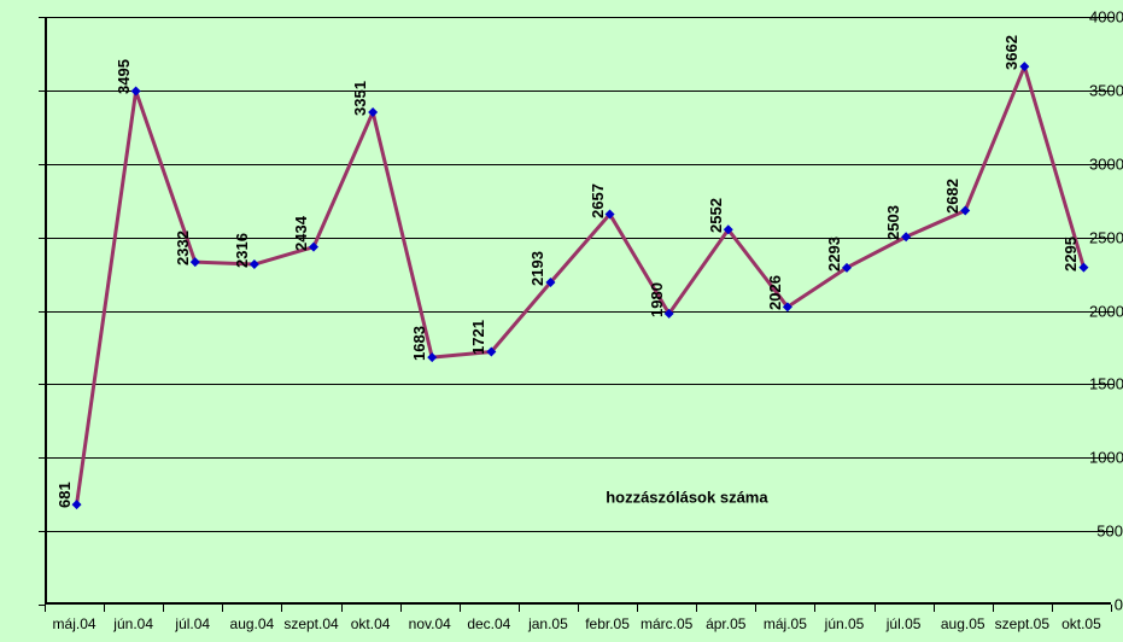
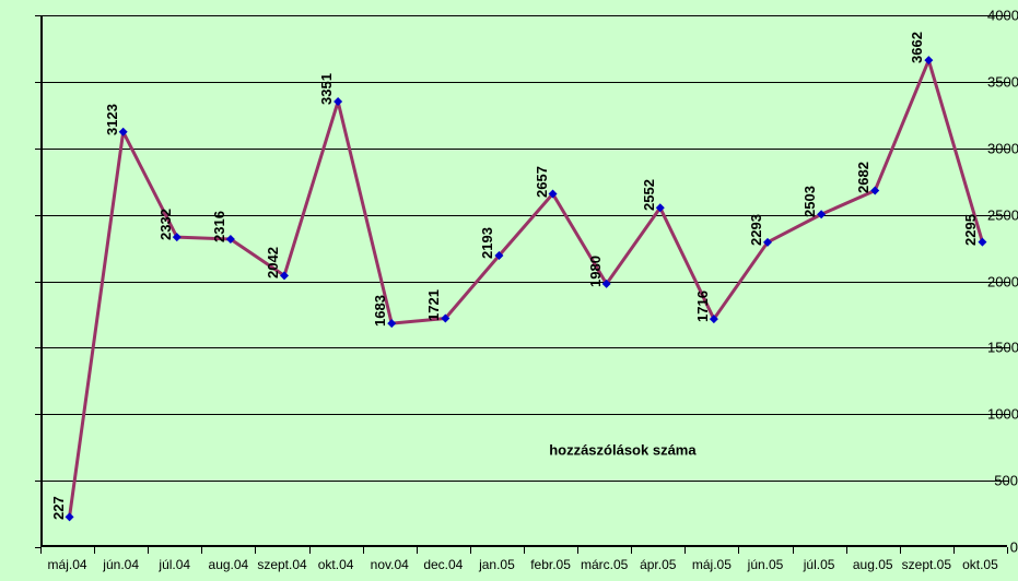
máj.04: 681 -> 227
jún.04: 3495 -> 3123
szept.04: 2434 -> 2042
máj.05: 2026 -> 1716
